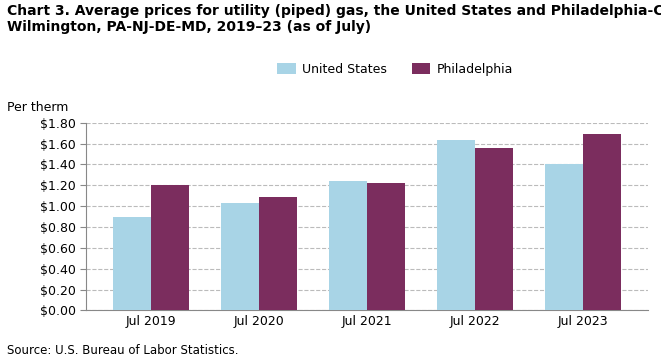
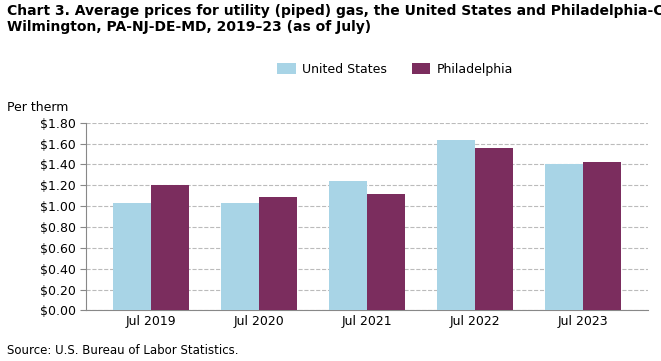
United States/Jul 2019: $0.90 -> $1.03
Philadelphia/Jul 2021: $1.22 -> $1.12
Philadelphia/Jul 2023: $1.69 -> $1.42
